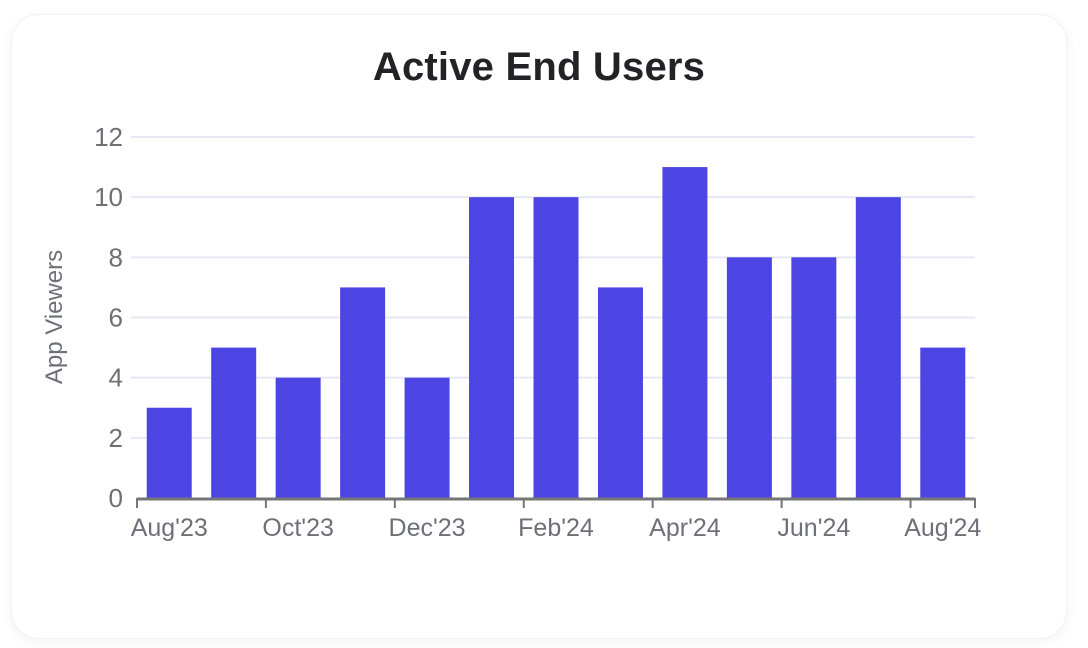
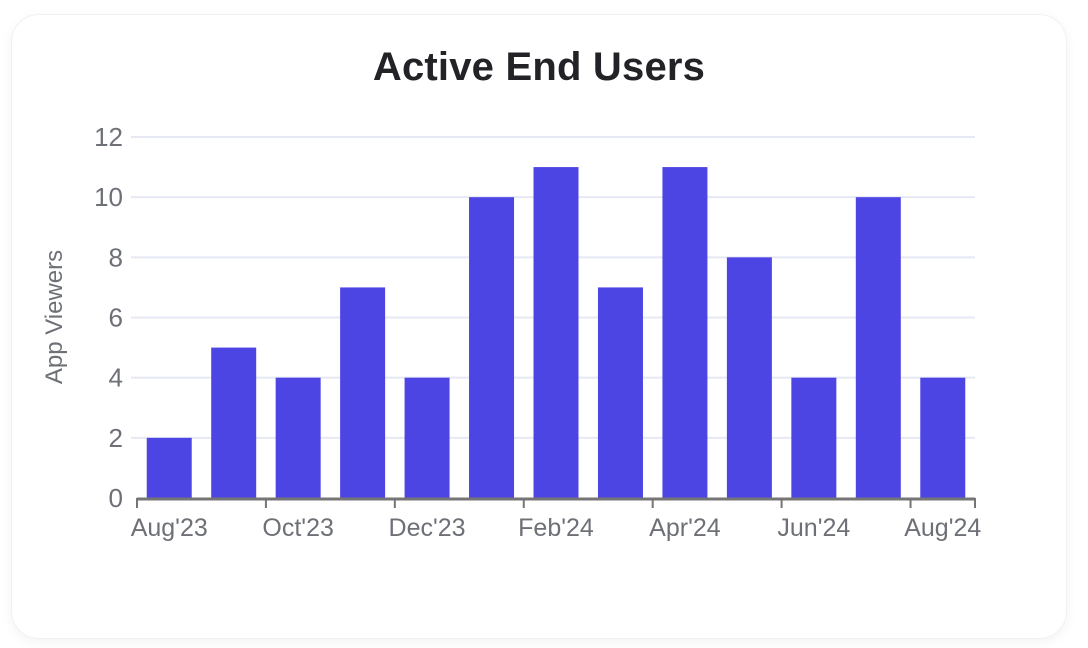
Aug'23: 3 -> 2
Feb'24: 10 -> 11
Jun'24: 8 -> 4
Aug'24: 5 -> 4
